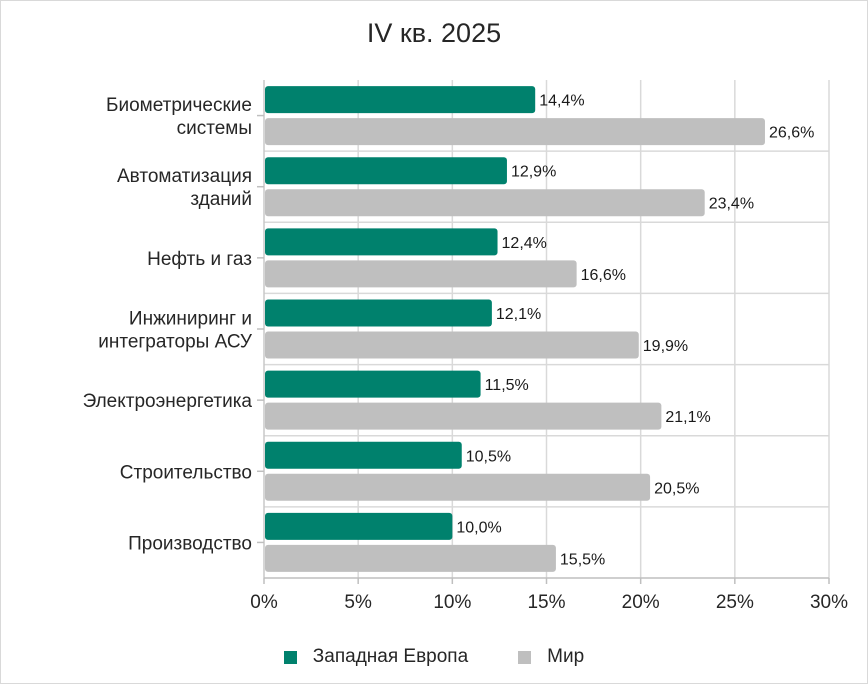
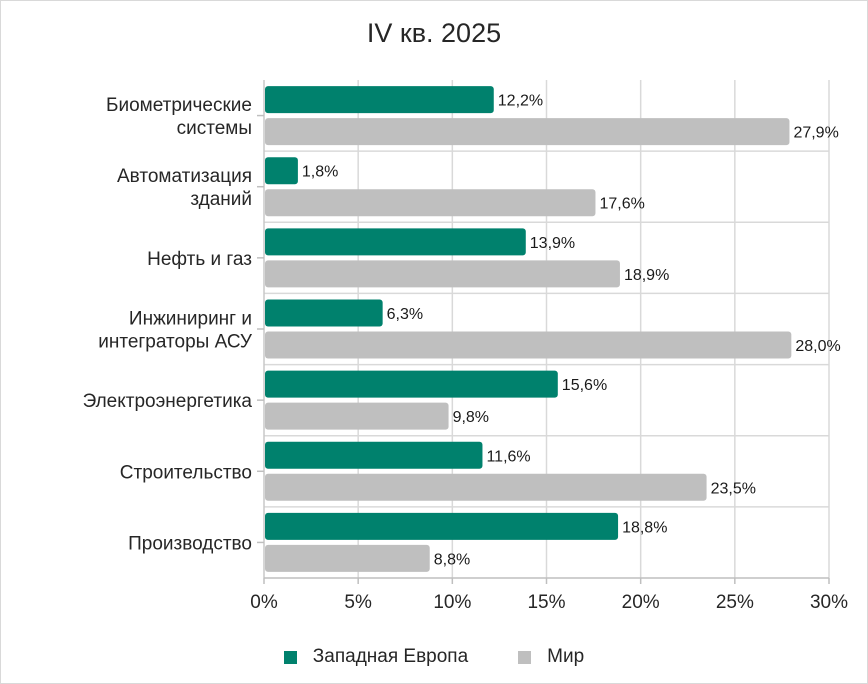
Западная Европа/Биометрические системы: 14,4% -> 12,2%
Мир/Биометрические системы: 26,6% -> 27,9%
Западная Европа/Автоматизация зданий: 12,9% -> 1,8%
Мир/Автоматизация зданий: 23,4% -> 17,6%
Западная Европа/Нефть и газ: 12,4% -> 13,9%
Мир/Нефть и газ: 16,6% -> 18,9%
Западная Европа/Инжиниринг и интеграторы АСУ: 12,1% -> 6,3%
Мир/Инжиниринг и интеграторы АСУ: 19,9% -> 28,0%
Западная Европа/Электроэнергетика: 11,5% -> 15,6%
Мир/Электроэнергетика: 21,1% -> 9,8%
Западная Европа/Строительство: 10,5% -> 11,6%
Мир/Строительство: 20,5% -> 23,5%
Западная Европа/Производство: 10,0% -> 18,8%
Мир/Производство: 15,5% -> 8,8%
